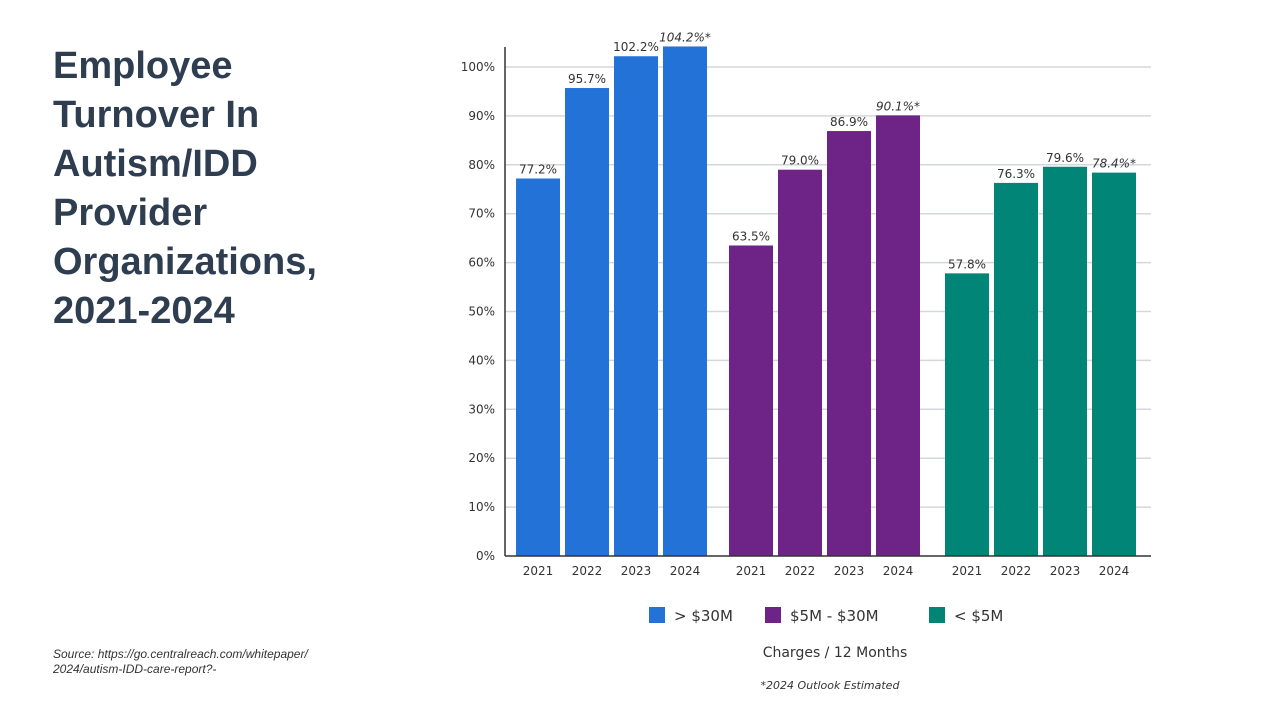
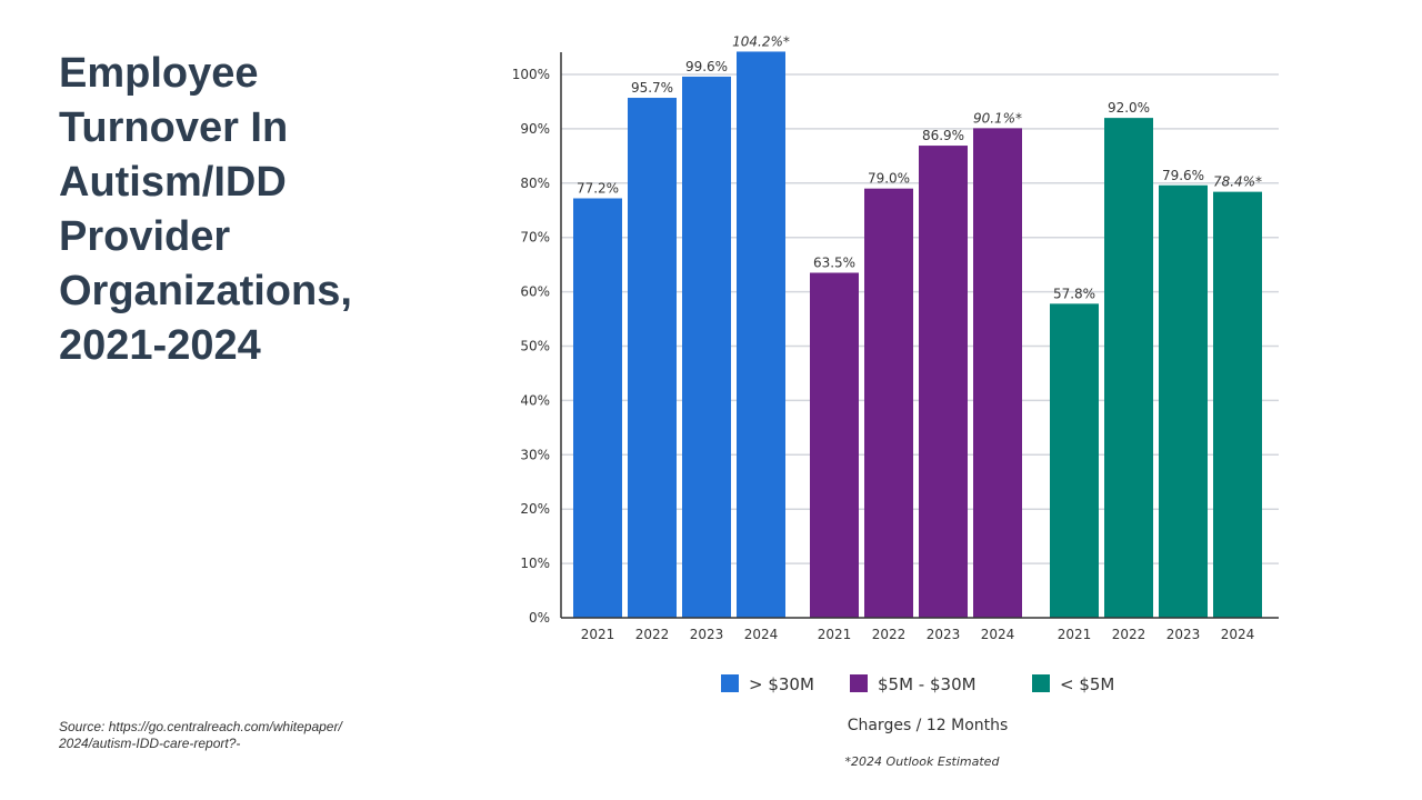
< $5M/2022: 76.3% -> 92.0%
> $30M/2023: 102.2% -> 99.6%
